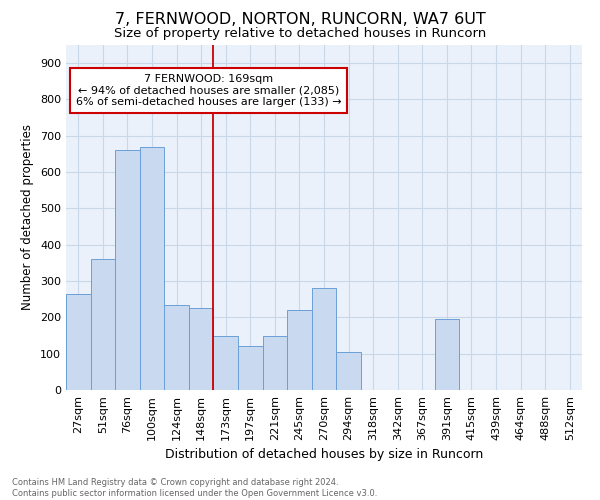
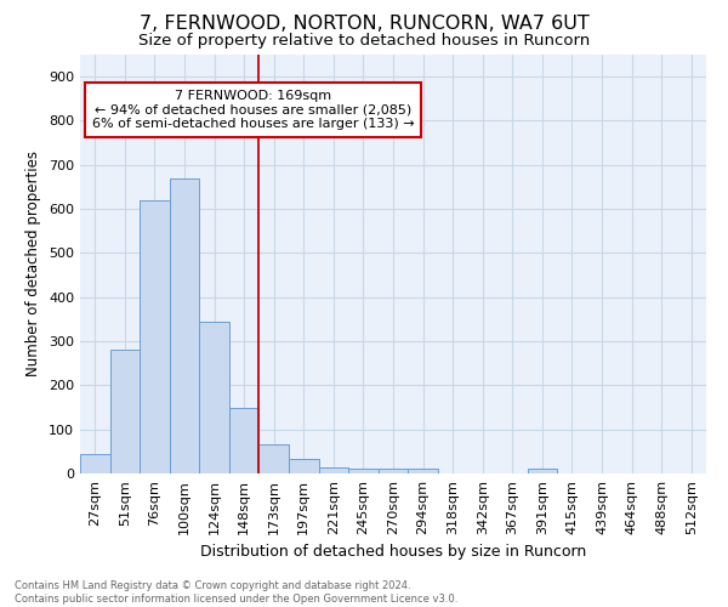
27sqm: 265 -> 45
51sqm: 360 -> 280
76sqm: 660 -> 620
124sqm: 235 -> 345
148sqm: 225 -> 148
173sqm: 150 -> 65
197sqm: 120 -> 33
221sqm: 150 -> 15
245sqm: 220 -> 12
270sqm: 280 -> 10
294sqm: 105 -> 10
391sqm: 195 -> 10
